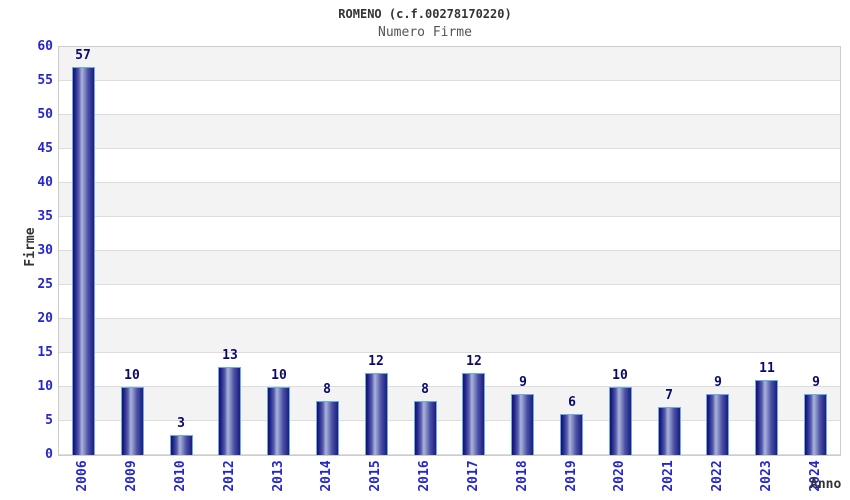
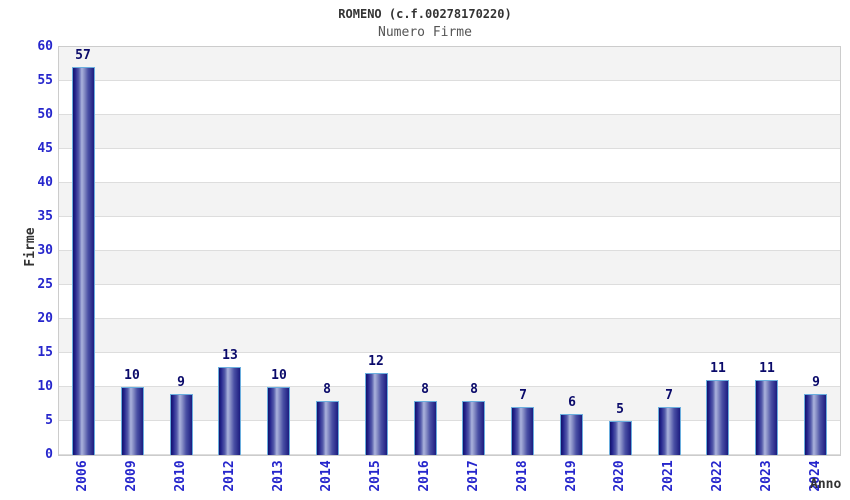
2010: 3 -> 9
2017: 12 -> 8
2018: 9 -> 7
2020: 10 -> 5
2022: 9 -> 11
